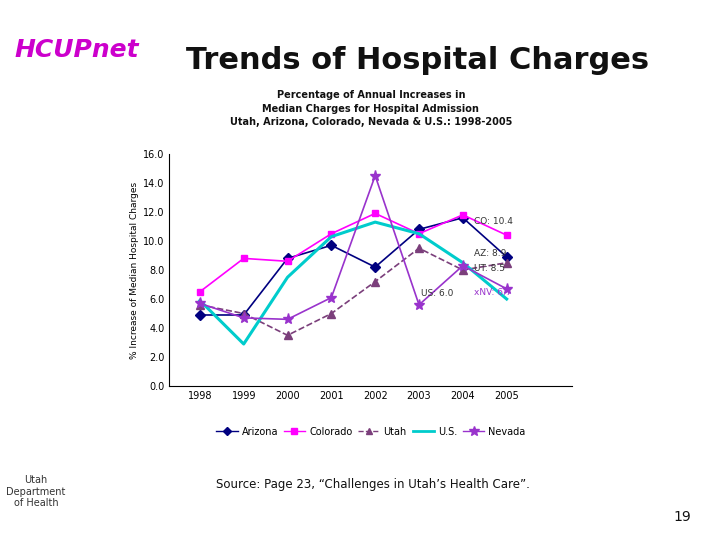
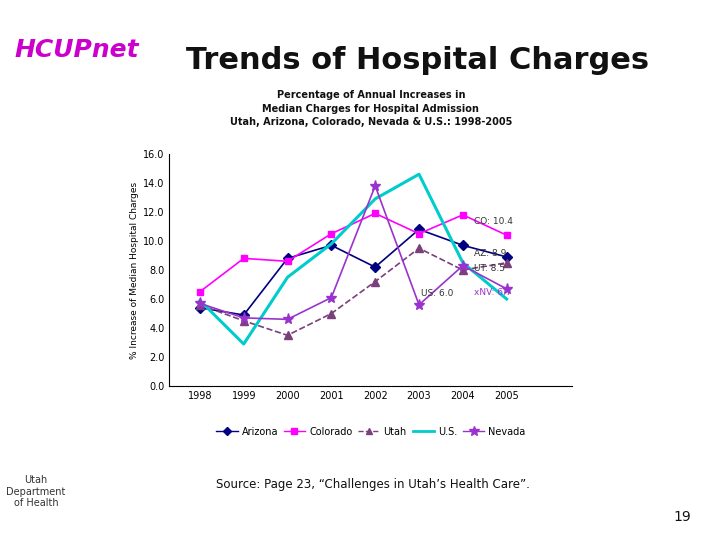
Arizona/1998: 4.9 -> 5.4
Utah/1999: 5.0 -> 4.5
U.S./2001: 10.3 -> 9.8
U.S./2002: 11.3 -> 12.9
Nevada/2002: 14.5 -> 13.8
U.S./2003: 10.5 -> 14.6
Arizona/2004: 11.6 -> 9.7
